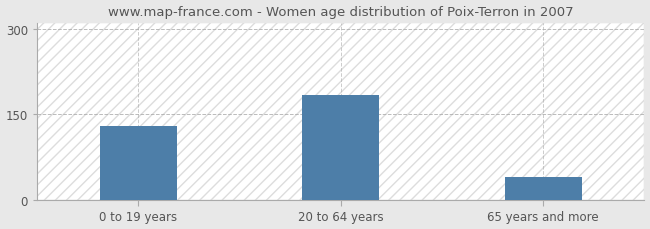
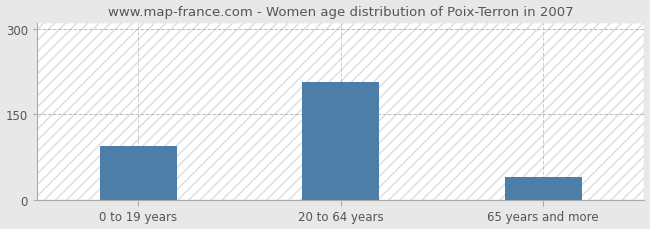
0 to 19 years: 130 -> 94
20 to 64 years: 183 -> 206
